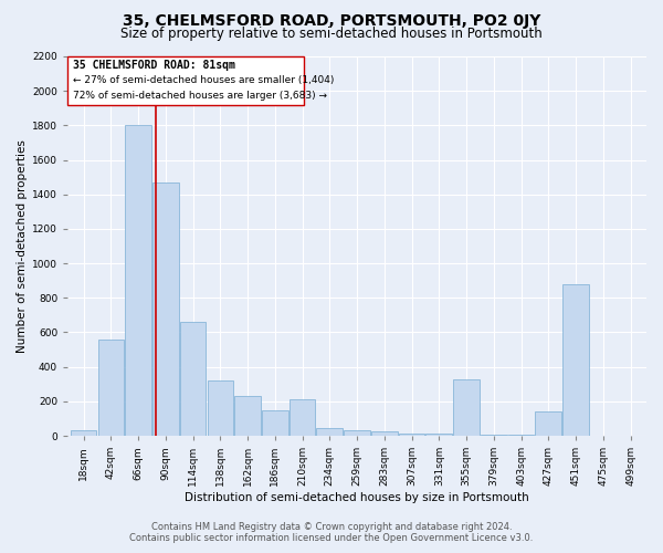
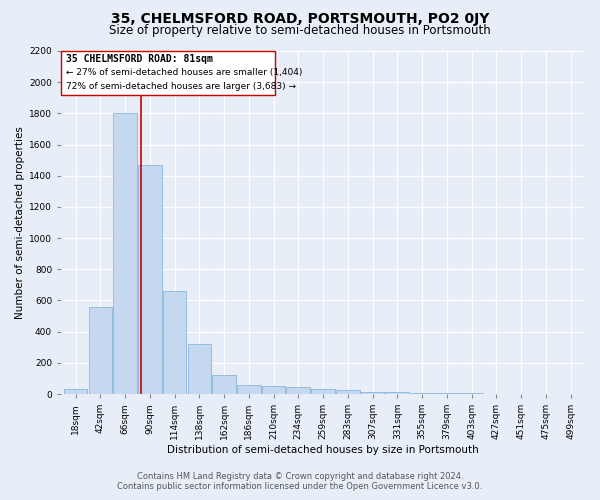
162sqm: 230 -> 120
186sqm: 150 -> 60
210sqm: 210 -> 50
355sqm: 330 -> 10
427sqm: 140 -> 0
451sqm: 880 -> 0
